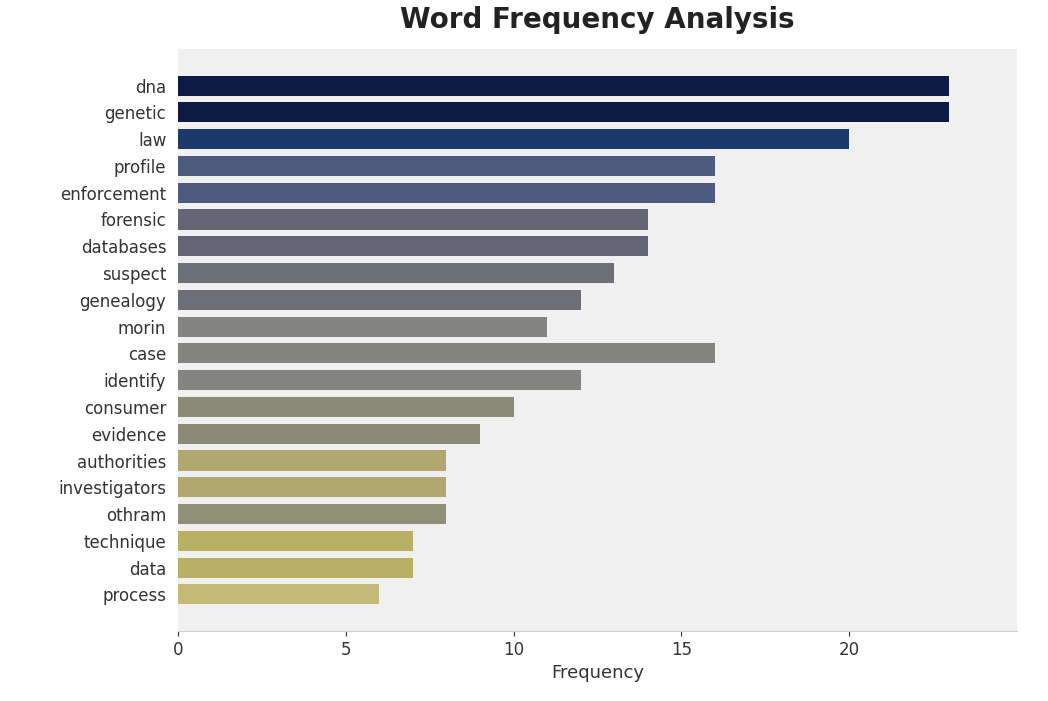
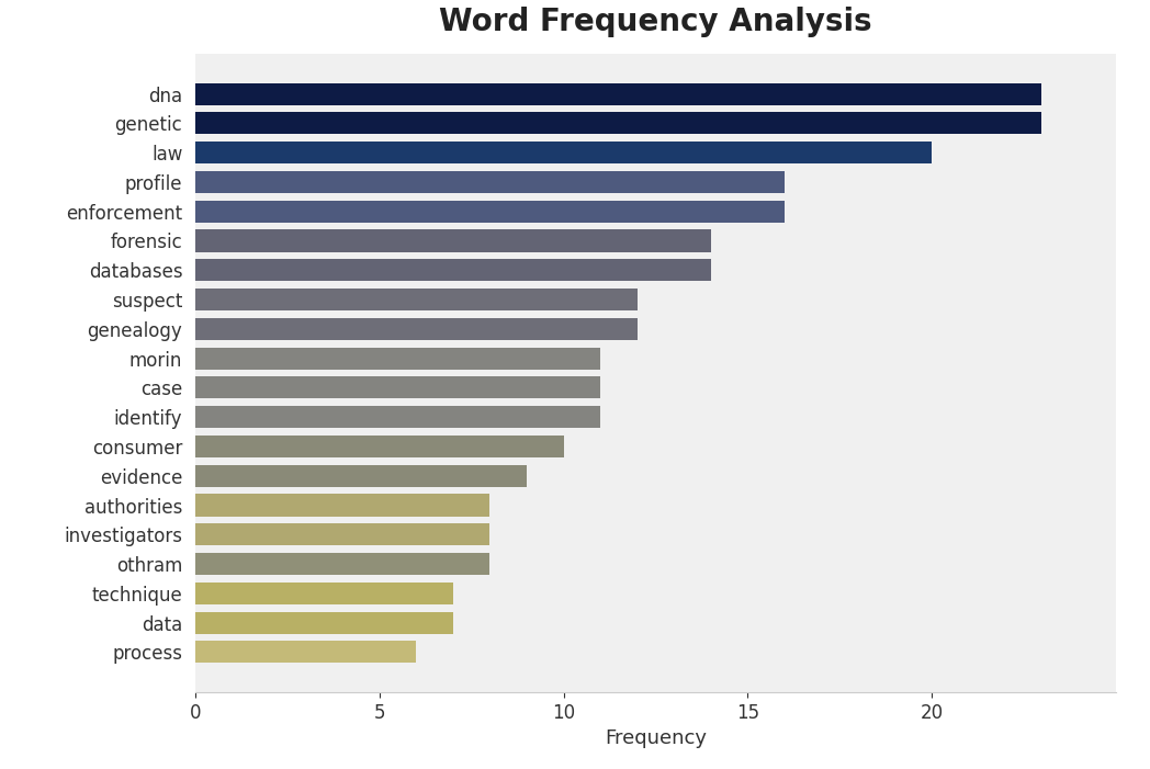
suspect: 13 -> 12
case: 16 -> 11
identify: 12 -> 11
